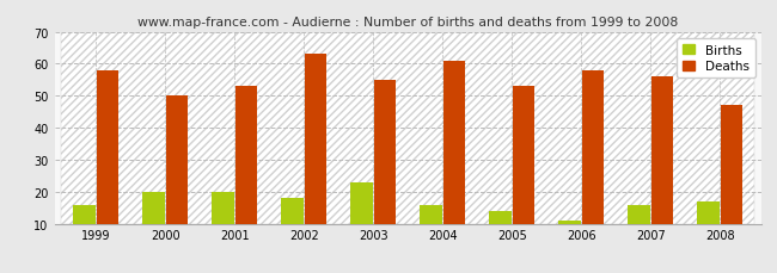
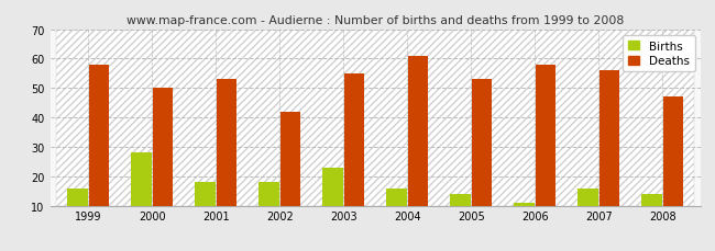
Births/2000: 20 -> 28
Births/2001: 20 -> 18
Deaths/2002: 63 -> 42
Births/2008: 17 -> 14
